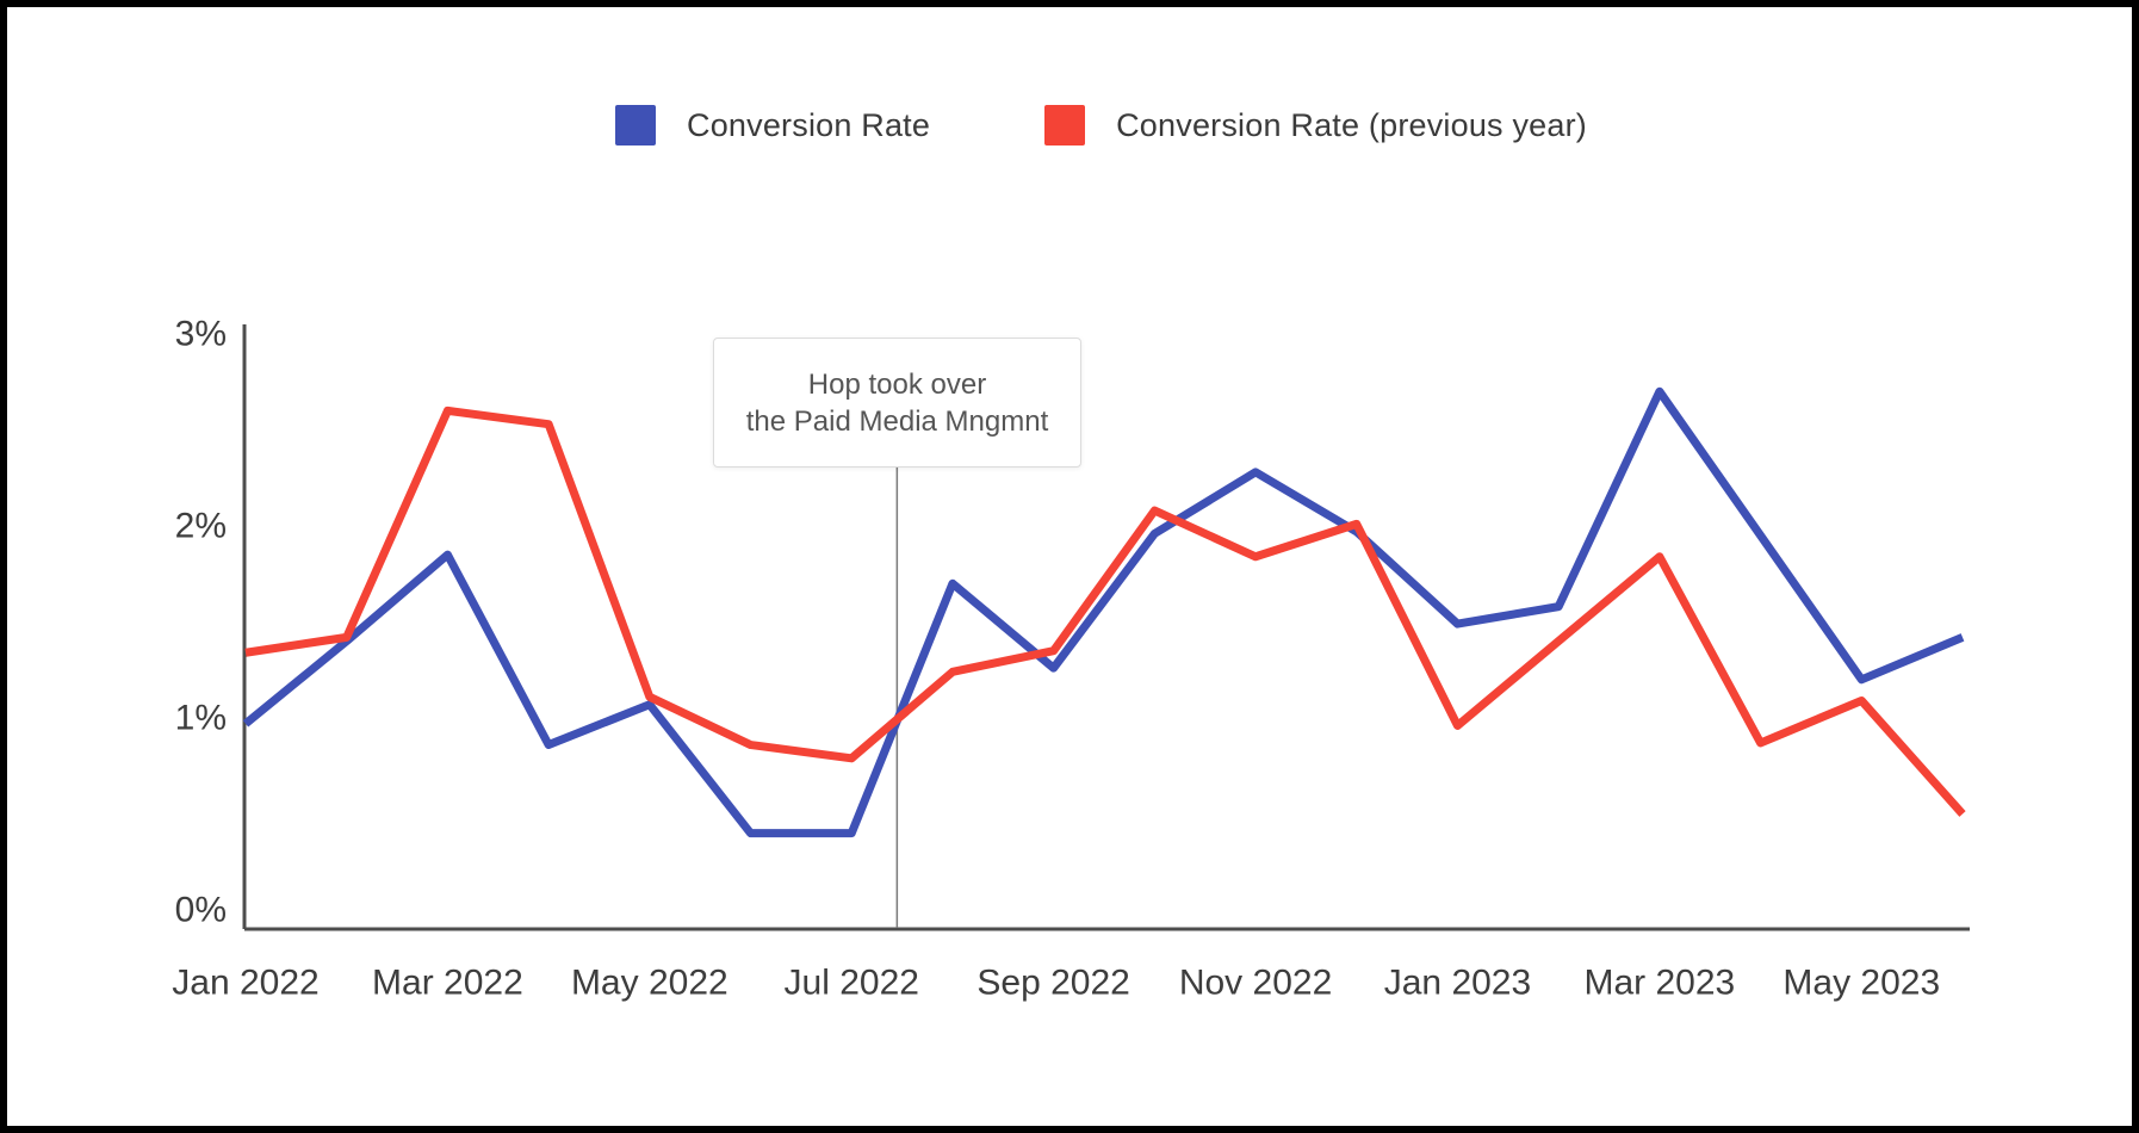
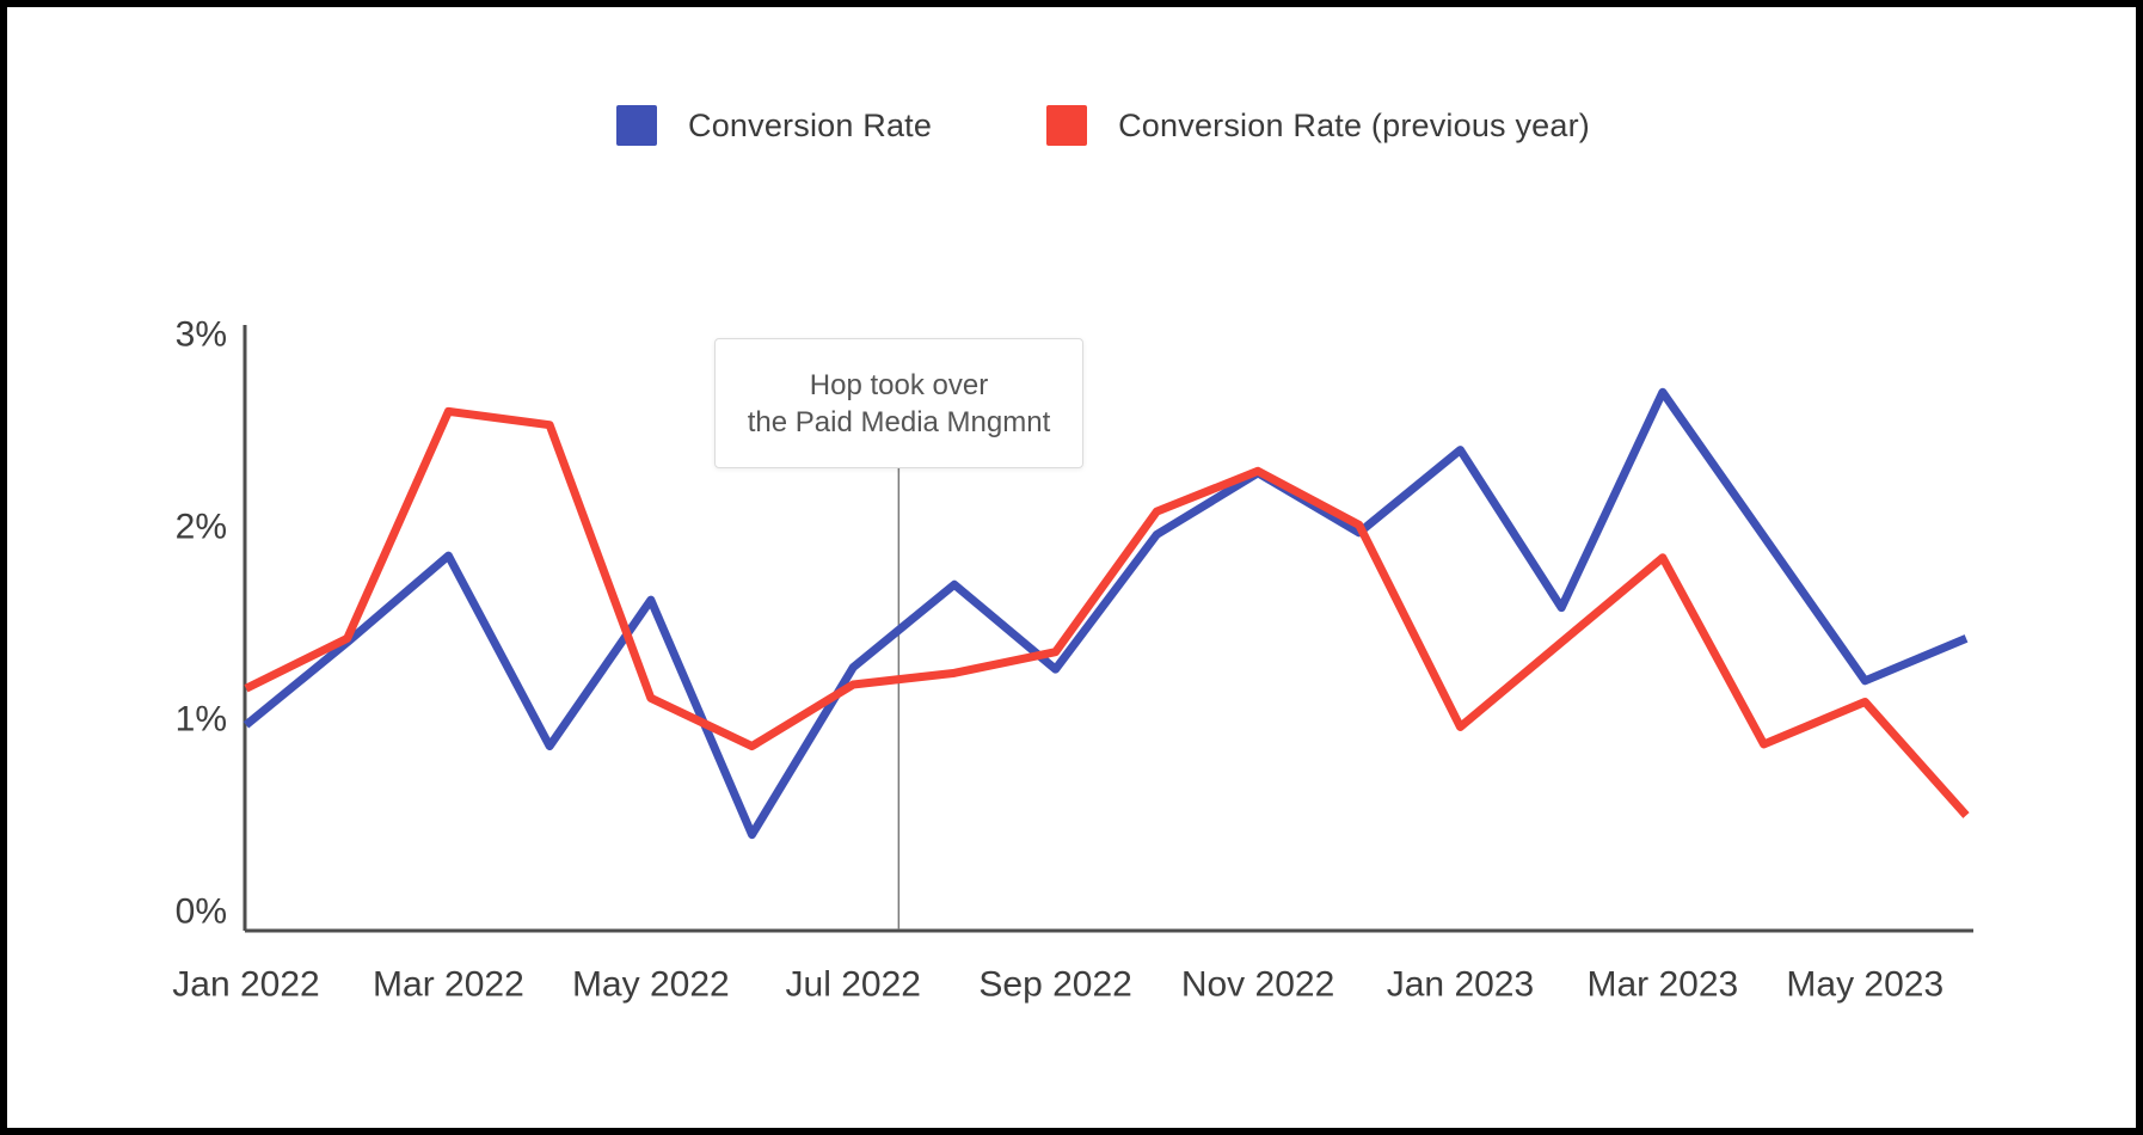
Conversion Rate (previous year)/Jan 2022: 1.34% -> 1.16%
Conversion Rate/May 2022: 1.07% -> 1.62%
Conversion Rate/Jul 2022: 0.40% -> 1.27%
Conversion Rate (previous year)/Jul 2022: 0.79% -> 1.18%
Conversion Rate (previous year)/Nov 2022: 1.84% -> 2.29%
Conversion Rate/Jan 2023: 1.49% -> 2.40%
